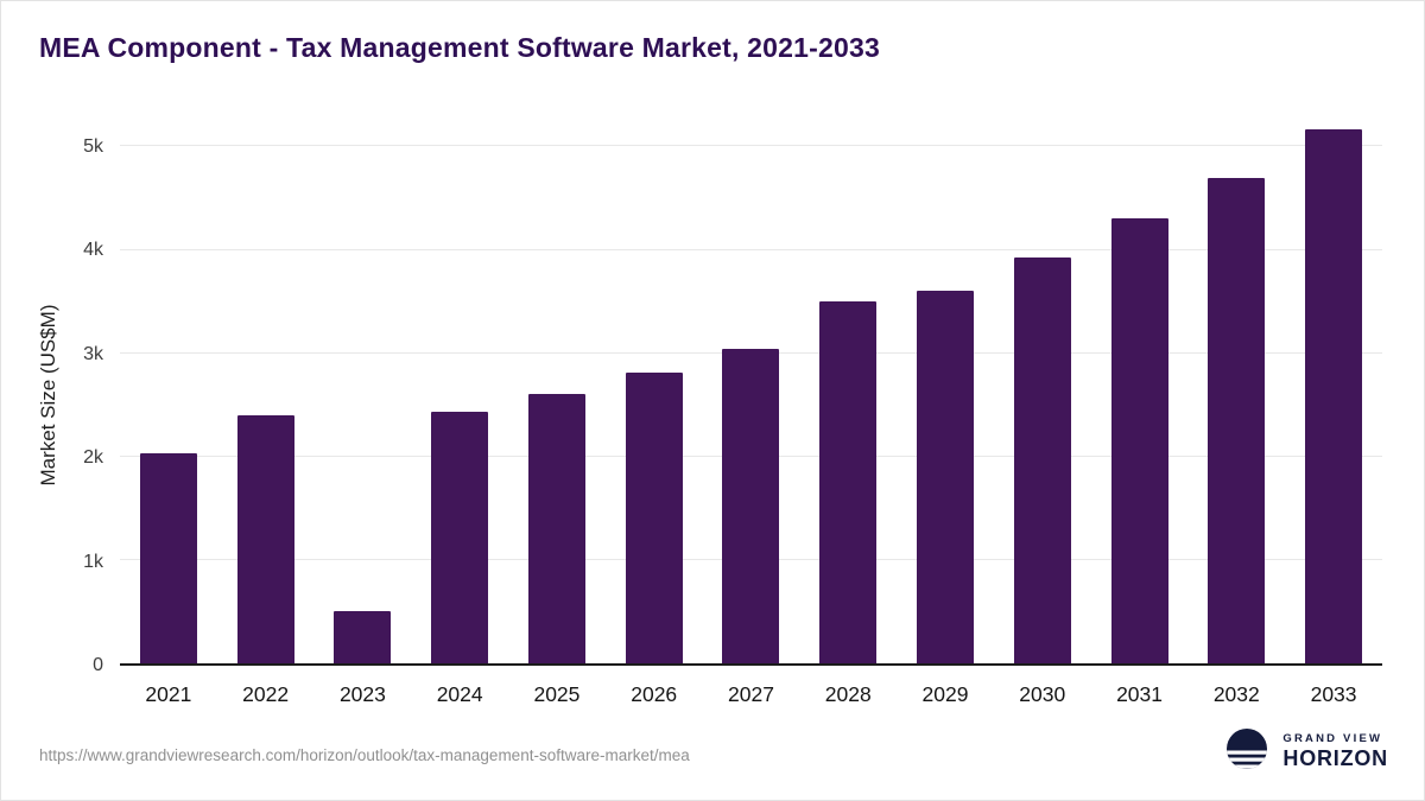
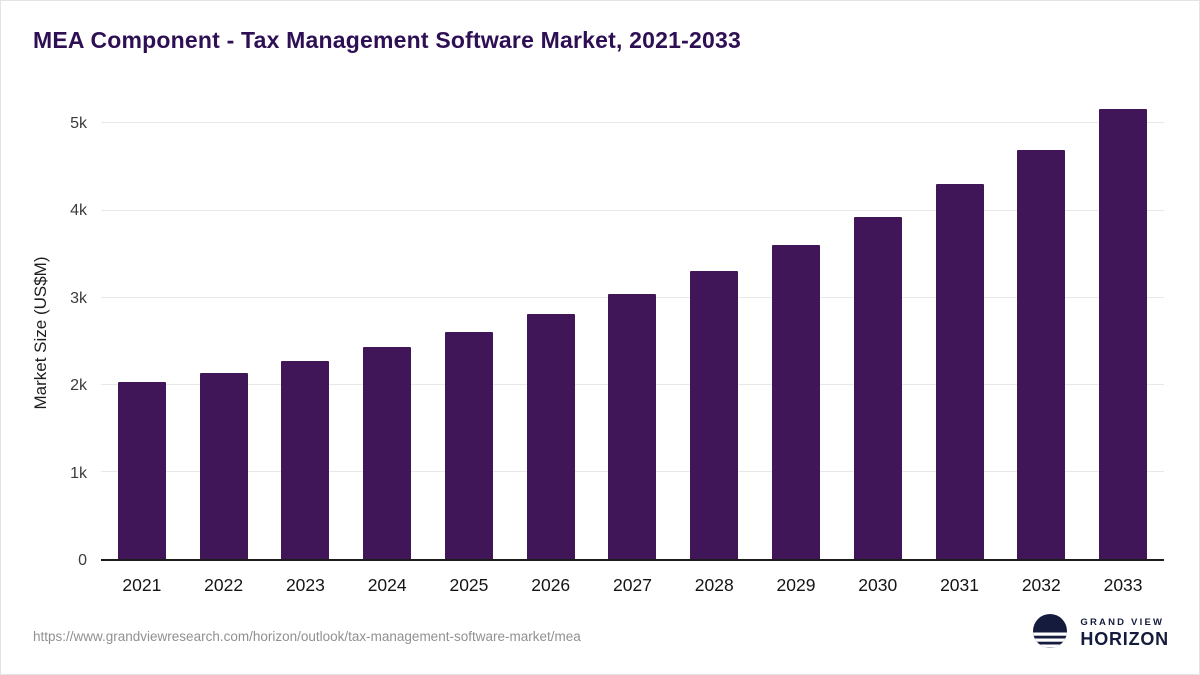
2022: 2.4k -> 2.1k
2023: 0.5k -> 2.3k
2028: 3.5k -> 3.3k
